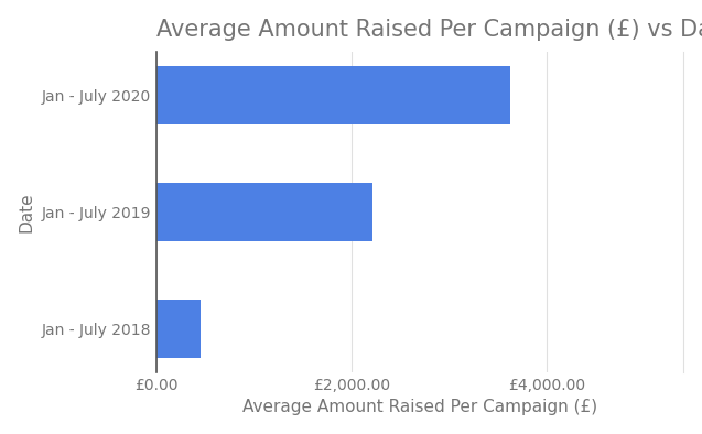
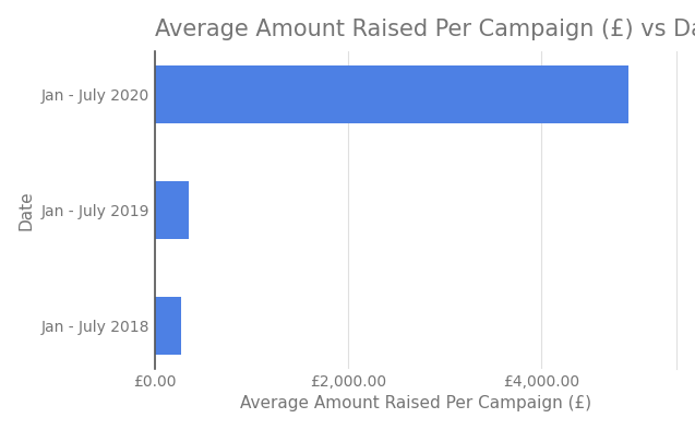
Jan - July 2020: £3,620 -> £4,900
Jan - July 2019: £2,220 -> £350
Jan - July 2018: £460 -> £280
